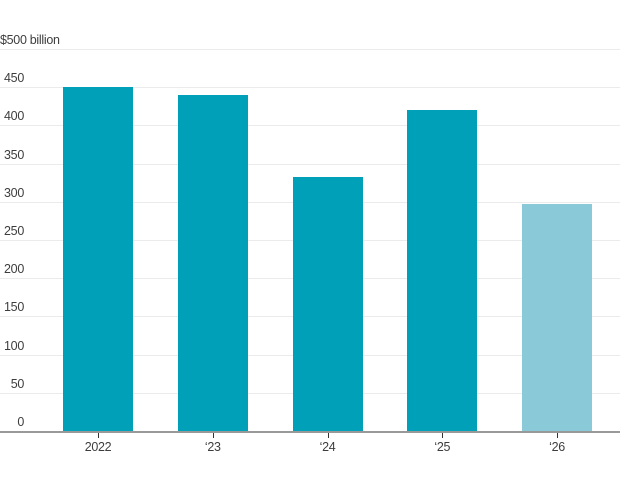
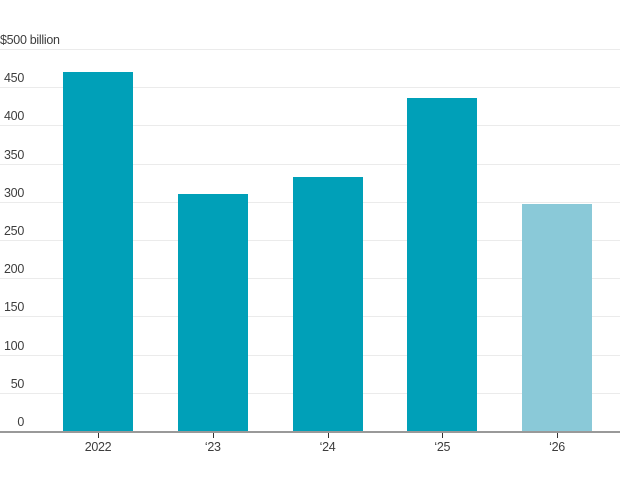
2022: 450 -> 470
‘23: 440 -> 310
‘25: 420 -> 440
